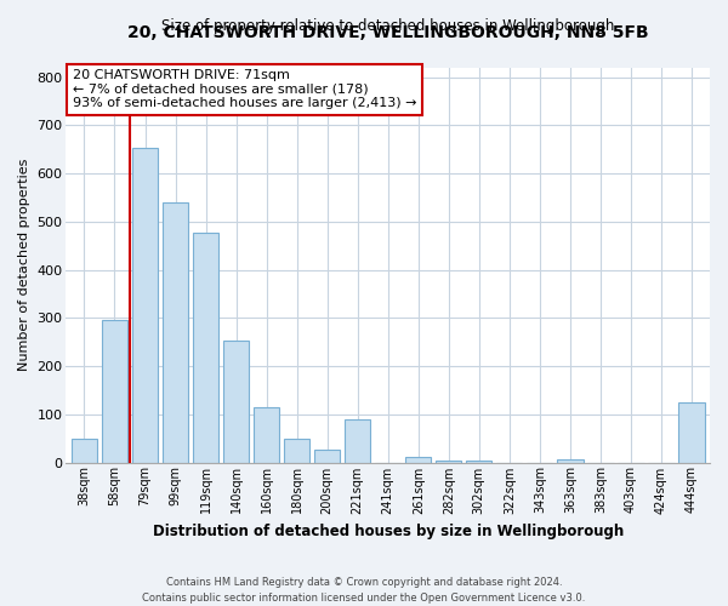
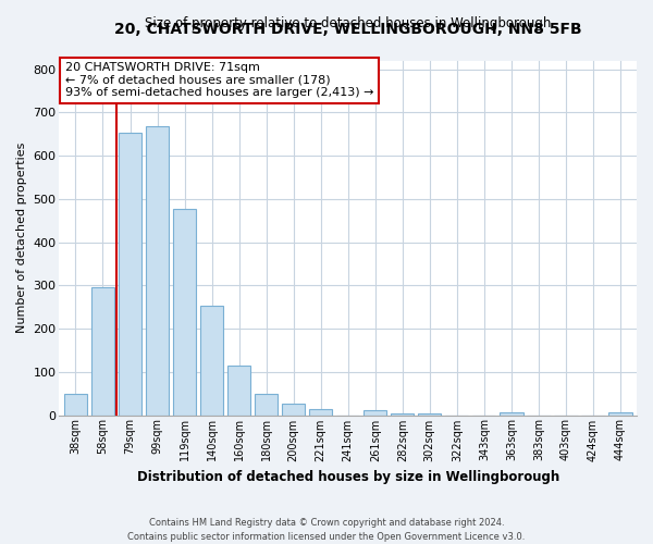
99sqm: 540 -> 668
221sqm: 90 -> 14
444sqm: 125 -> 6
